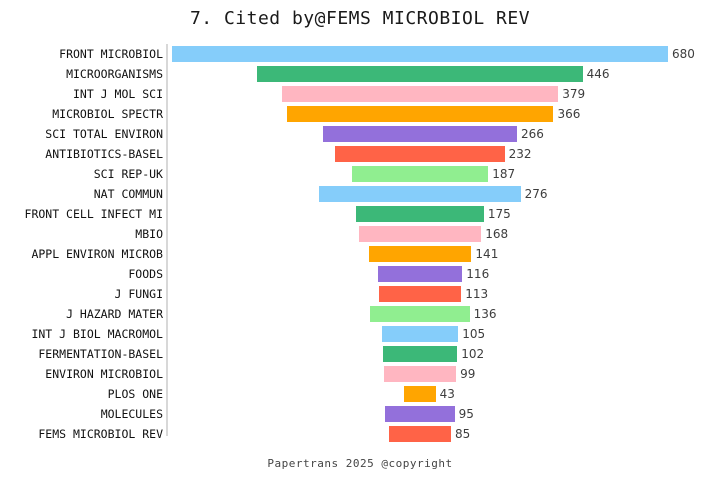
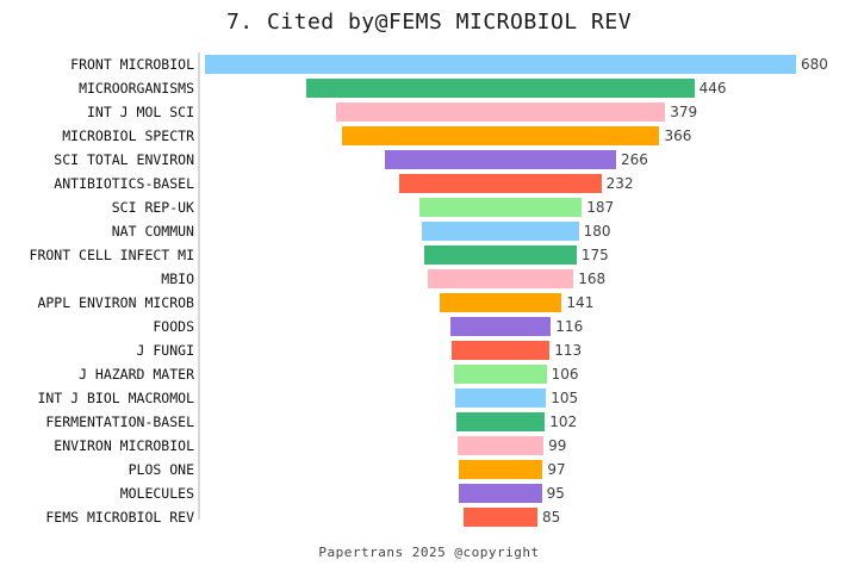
NAT COMMUN: 276 -> 180
J HAZARD MATER: 136 -> 106
PLOS ONE: 43 -> 97
